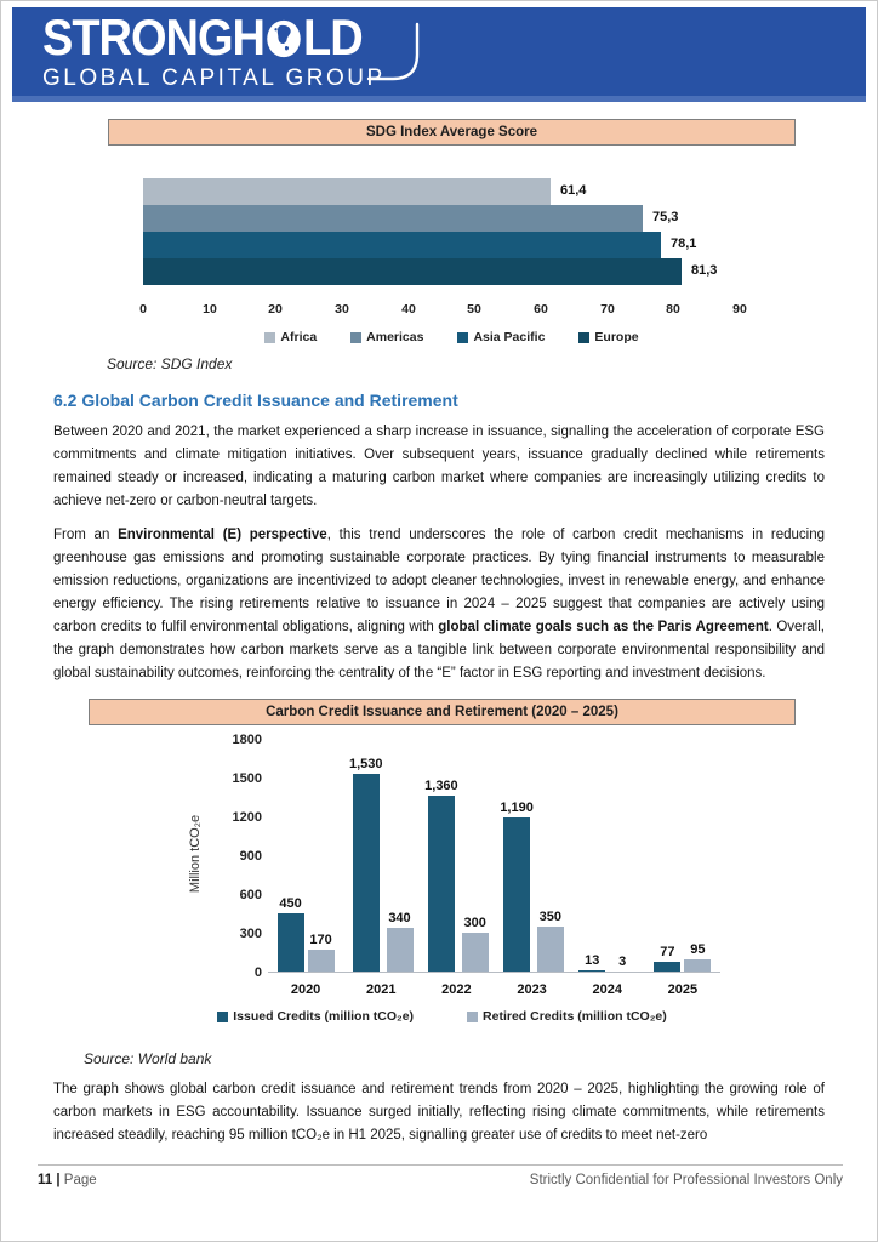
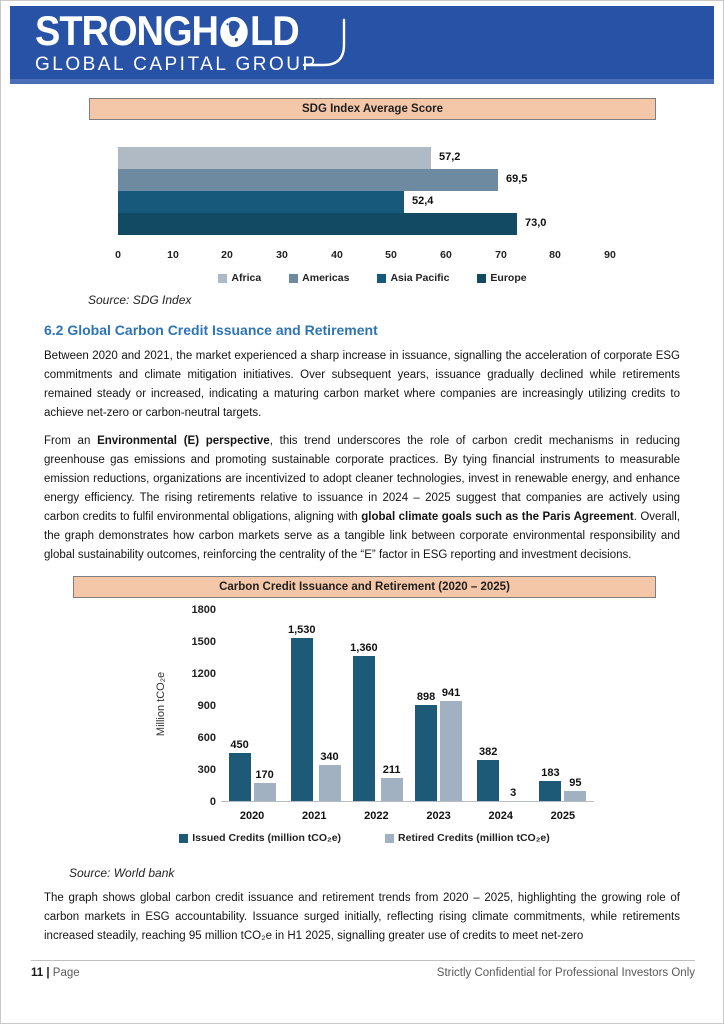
SDG Index Average Score/Africa: 61,4 -> 57,2
SDG Index Average Score/Americas: 75,3 -> 69,5
SDG Index Average Score/Asia Pacific: 78,1 -> 52,4
SDG Index Average Score/Europe: 81,3 -> 73,0
Carbon Credit Issuance and Retirement (2020 – 2025)/Retired Credits (million tCO₂e)/2022: 300 -> 211
Carbon Credit Issuance and Retirement (2020 – 2025)/Issued Credits (million tCO₂e)/2023: 1,190 -> 898
Carbon Credit Issuance and Retirement (2020 – 2025)/Retired Credits (million tCO₂e)/2023: 350 -> 941
Carbon Credit Issuance and Retirement (2020 – 2025)/Issued Credits (million tCO₂e)/2024: 13 -> 382
Carbon Credit Issuance and Retirement (2020 – 2025)/Issued Credits (million tCO₂e)/2025: 77 -> 183
